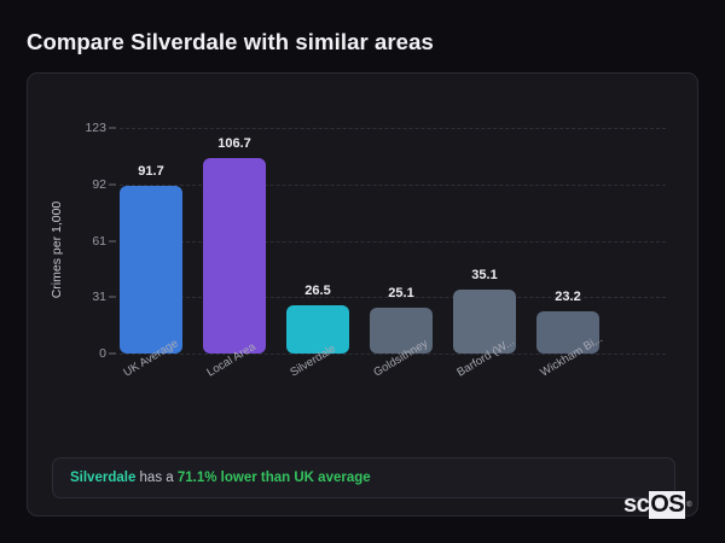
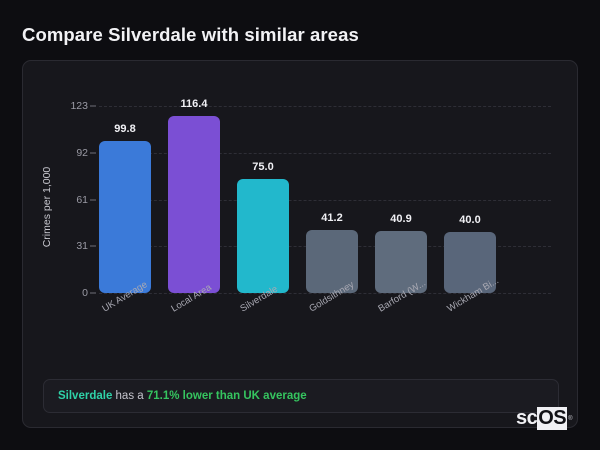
UK Average: 91.7 -> 99.8
Local Area: 106.7 -> 116.4
Silverdale: 26.5 -> 75.0
Goldsithney: 25.1 -> 41.2
Barford (W...: 35.1 -> 40.9
Wickham Bi...: 23.2 -> 40.0
